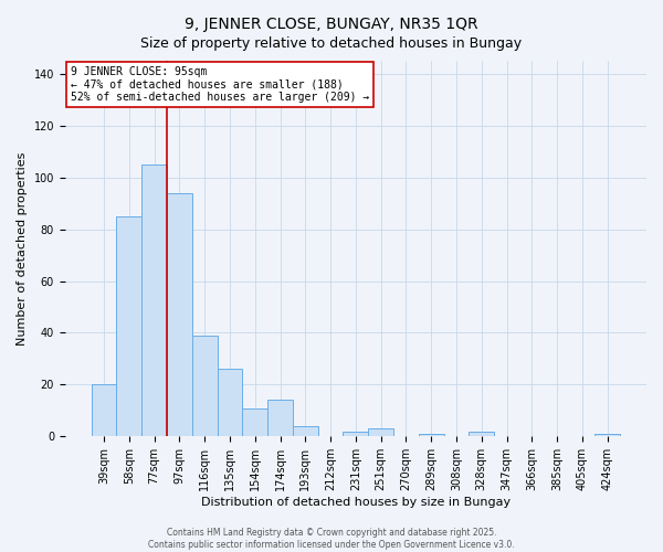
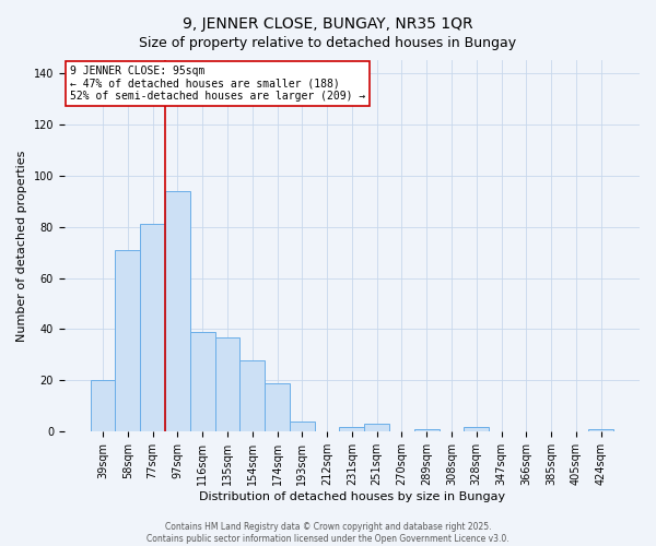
58sqm: 85 -> 71
77sqm: 105 -> 81
135sqm: 26 -> 37
154sqm: 11 -> 28
174sqm: 14 -> 19
